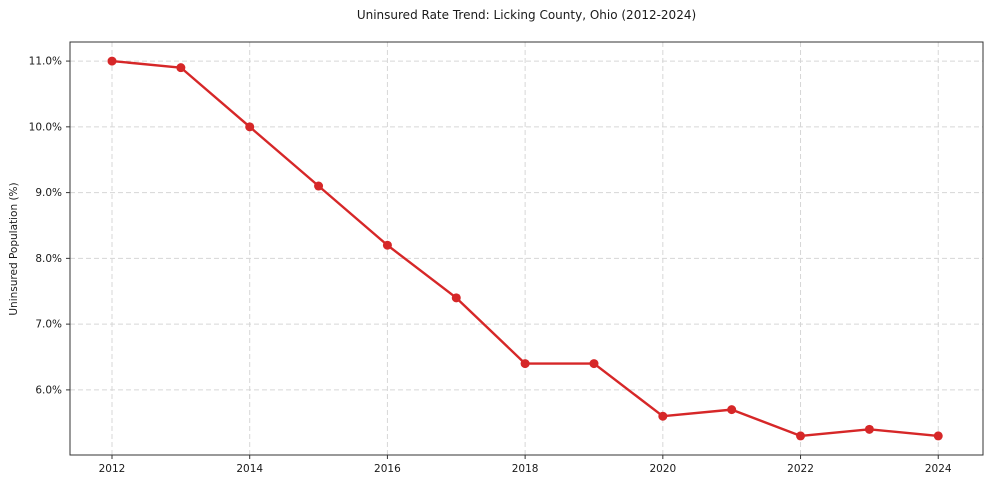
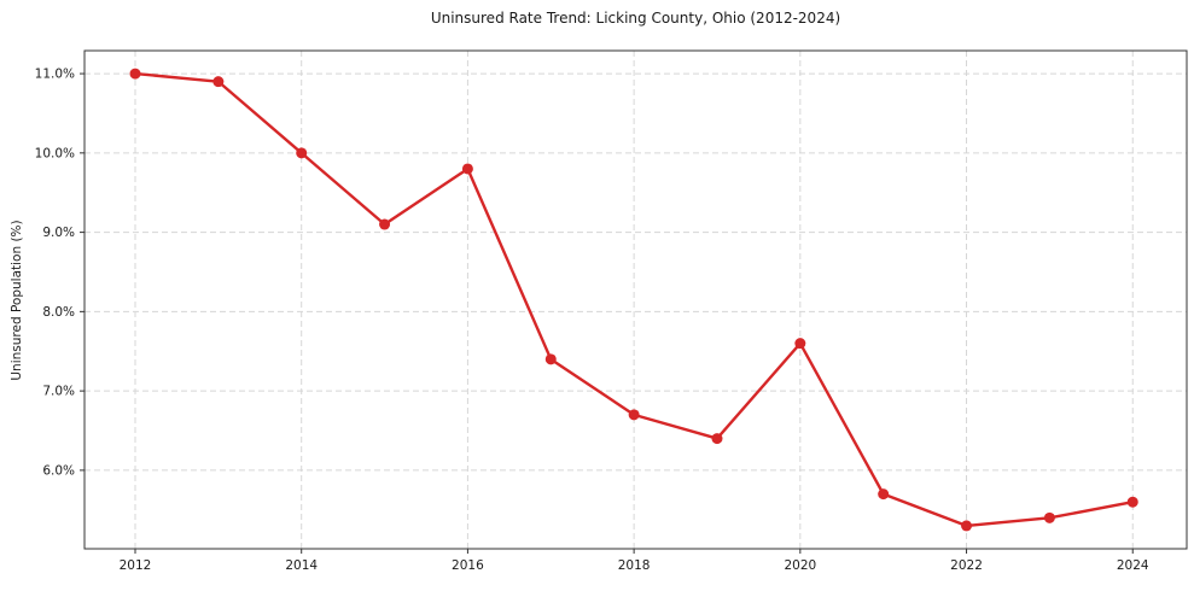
2016: 8.2% -> 9.8%
2018: 6.4% -> 6.7%
2020: 5.6% -> 7.6%
2024: 5.3% -> 5.6%
